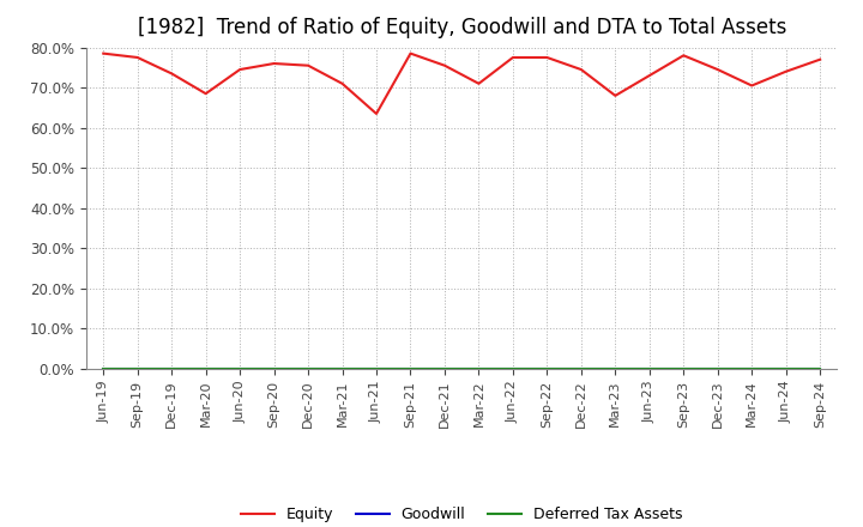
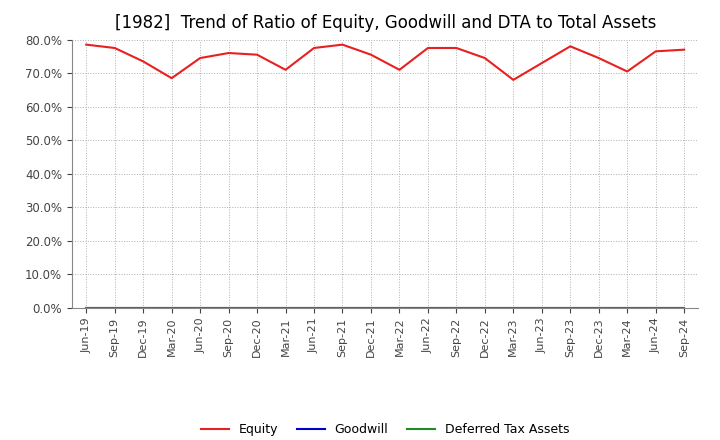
Equity/Jun-21: 63.5% -> 77.5%
Equity/Jun-24: 74.0% -> 76.5%
